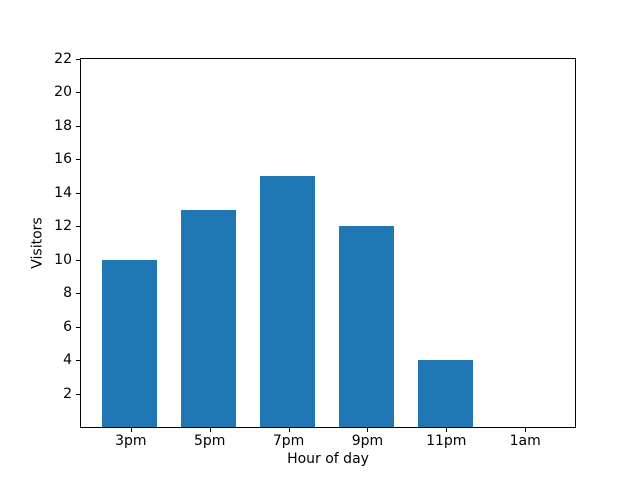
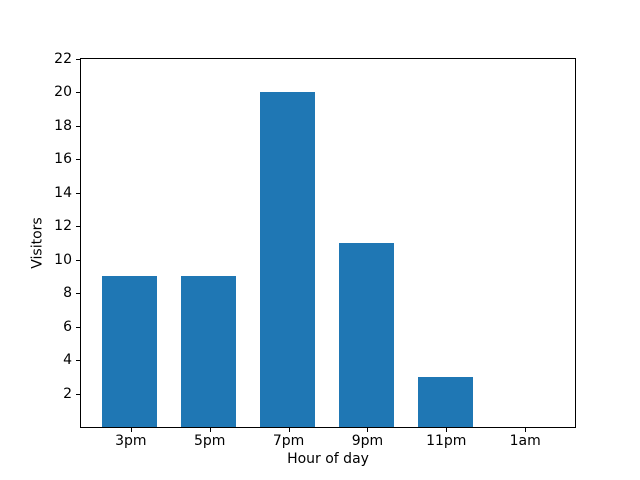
3pm: 10 -> 9
5pm: 13 -> 9
7pm: 15 -> 20
9pm: 12 -> 11
11pm: 4 -> 3
